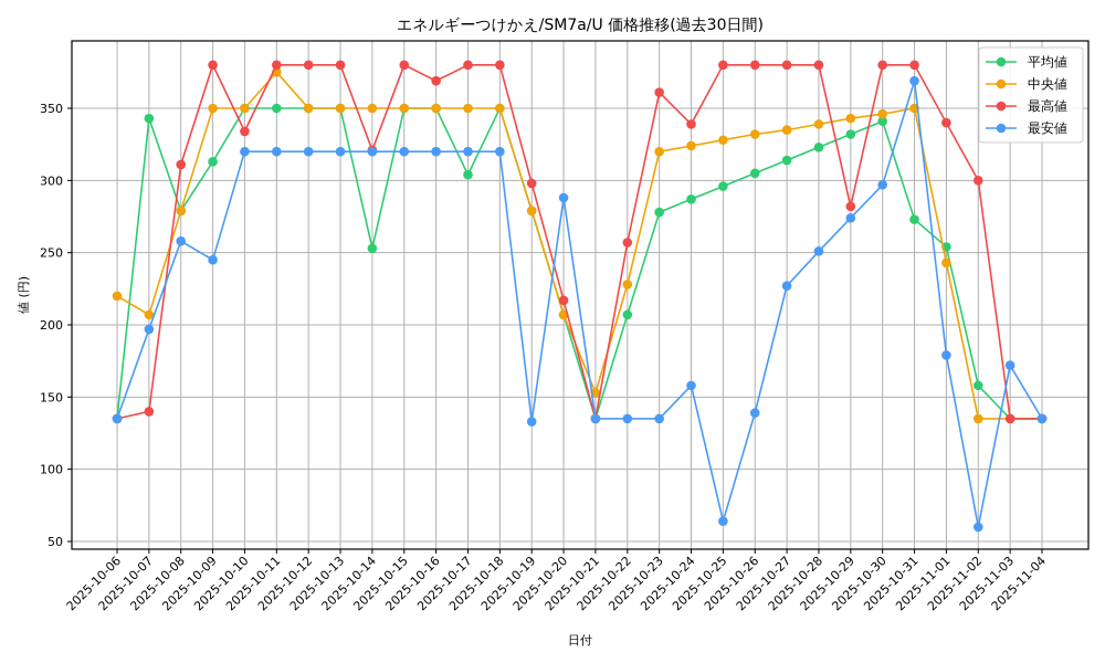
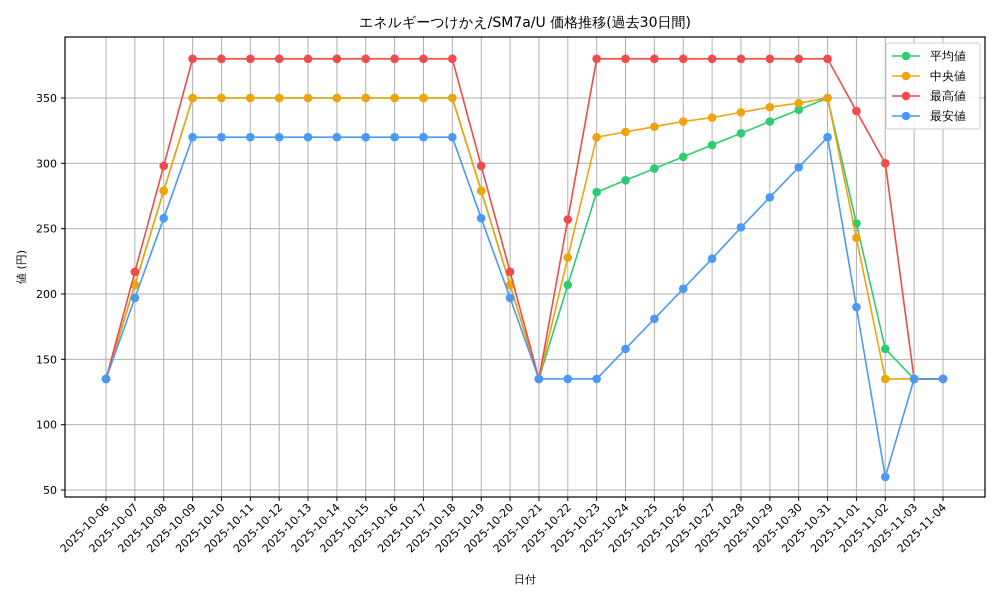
中央値/2025-10-06: 220 -> 135
平均値/2025-10-07: 343 -> 207
最高値/2025-10-07: 140 -> 217
最高値/2025-10-08: 311 -> 298
平均値/2025-10-09: 313 -> 350
最安値/2025-10-09: 245 -> 320
最高値/2025-10-10: 334 -> 380
中央値/2025-10-11: 375 -> 350
平均値/2025-10-14: 253 -> 350
最高値/2025-10-14: 321 -> 380
最高値/2025-10-16: 369 -> 380
平均値/2025-10-17: 304 -> 350
最安値/2025-10-19: 133 -> 258
最安値/2025-10-20: 288 -> 197
中央値/2025-10-21: 153 -> 135
最高値/2025-10-23: 361 -> 380
最高値/2025-10-24: 339 -> 380
最安値/2025-10-25: 64 -> 181
最安値/2025-10-26: 139 -> 204
最高値/2025-10-29: 282 -> 380
平均値/2025-10-31: 273 -> 350
最安値/2025-10-31: 369 -> 320
最安値/2025-11-01: 179 -> 190
最安値/2025-11-03: 172 -> 135
